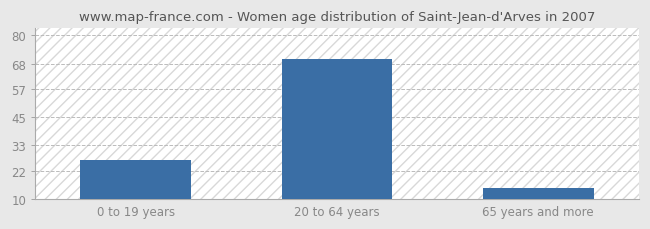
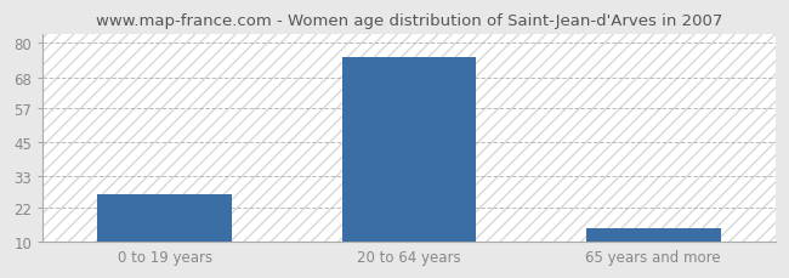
20 to 64 years: 70 -> 75
